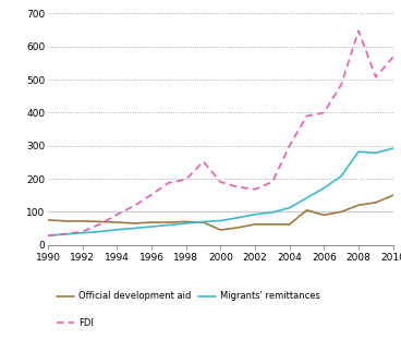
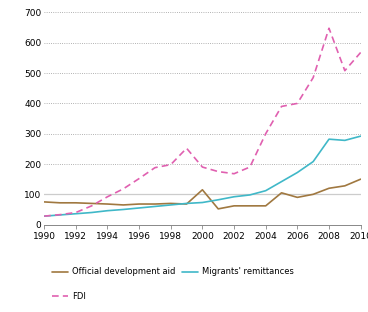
Official development aid/2000: 45 -> 115
